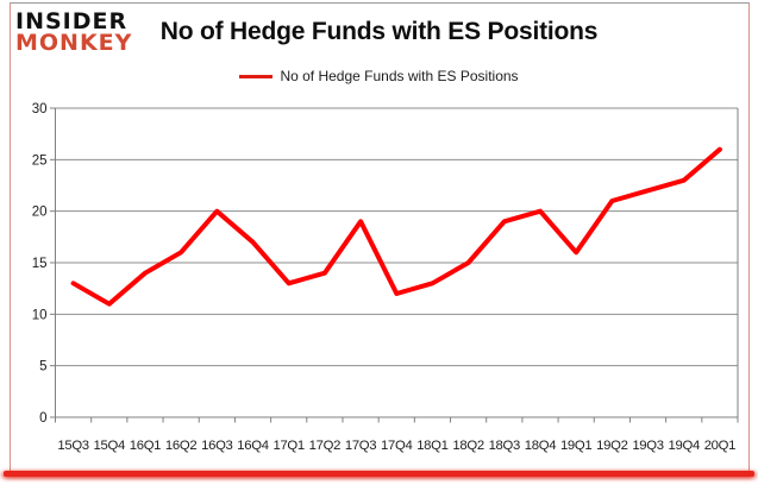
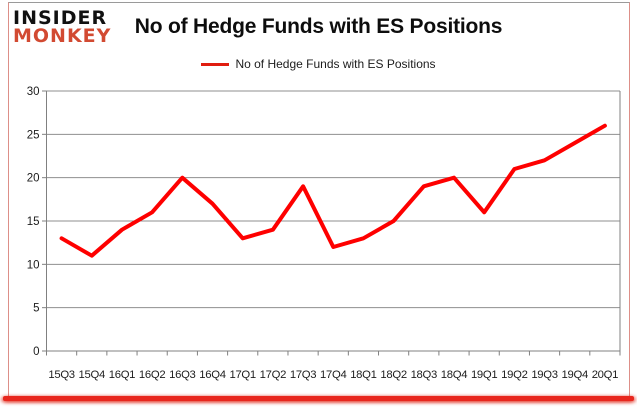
19Q4: 23 -> 24
